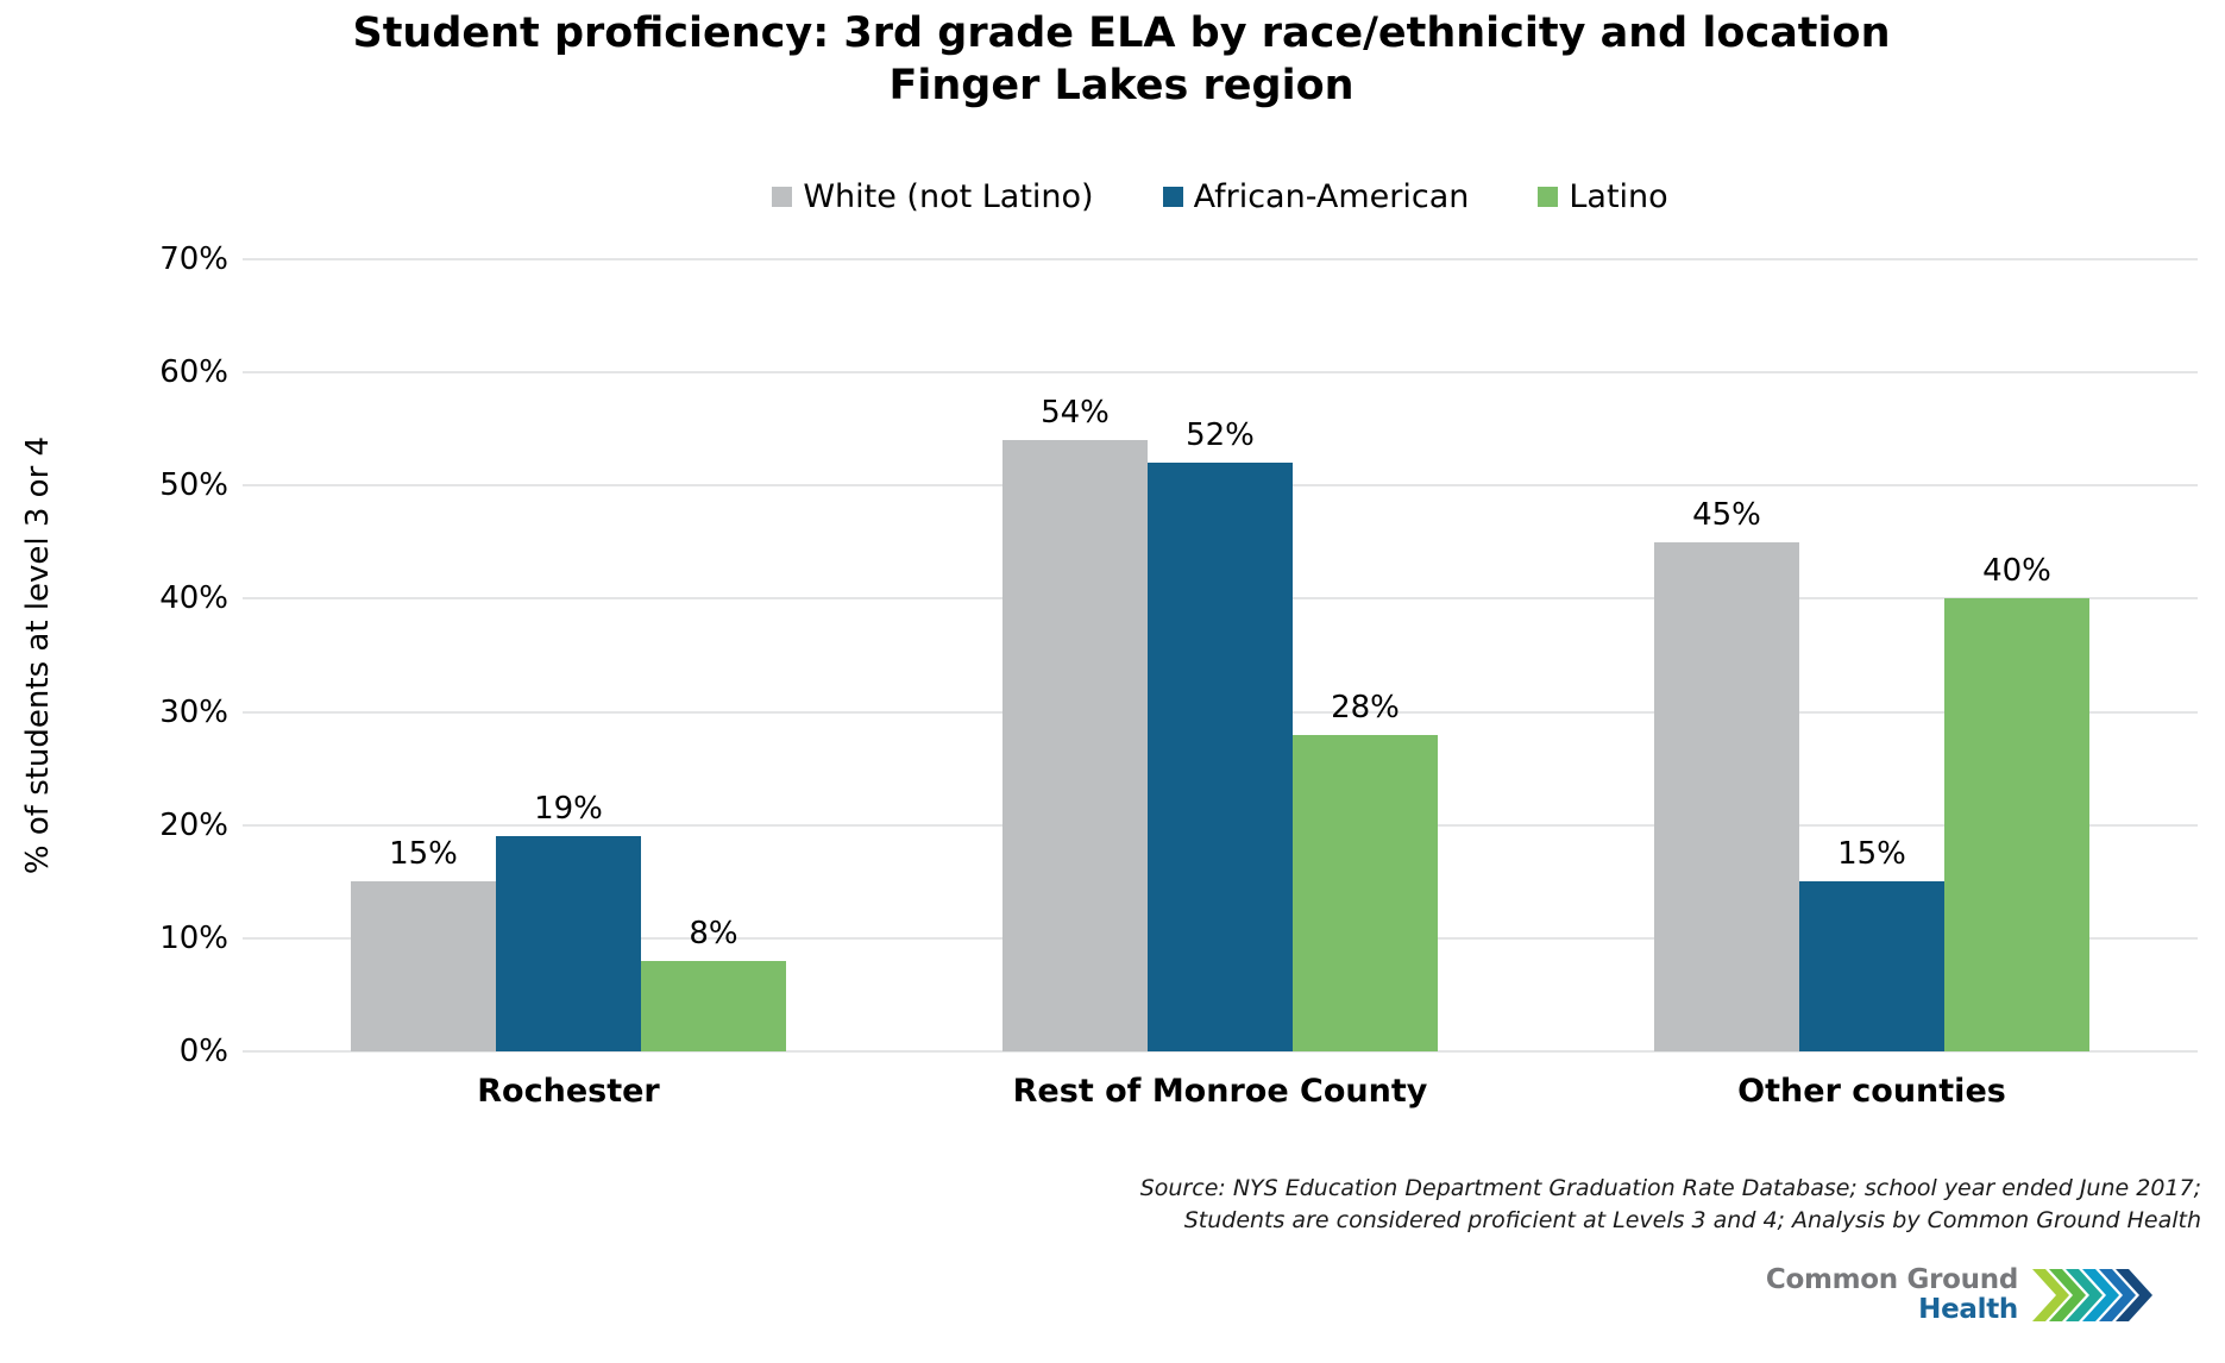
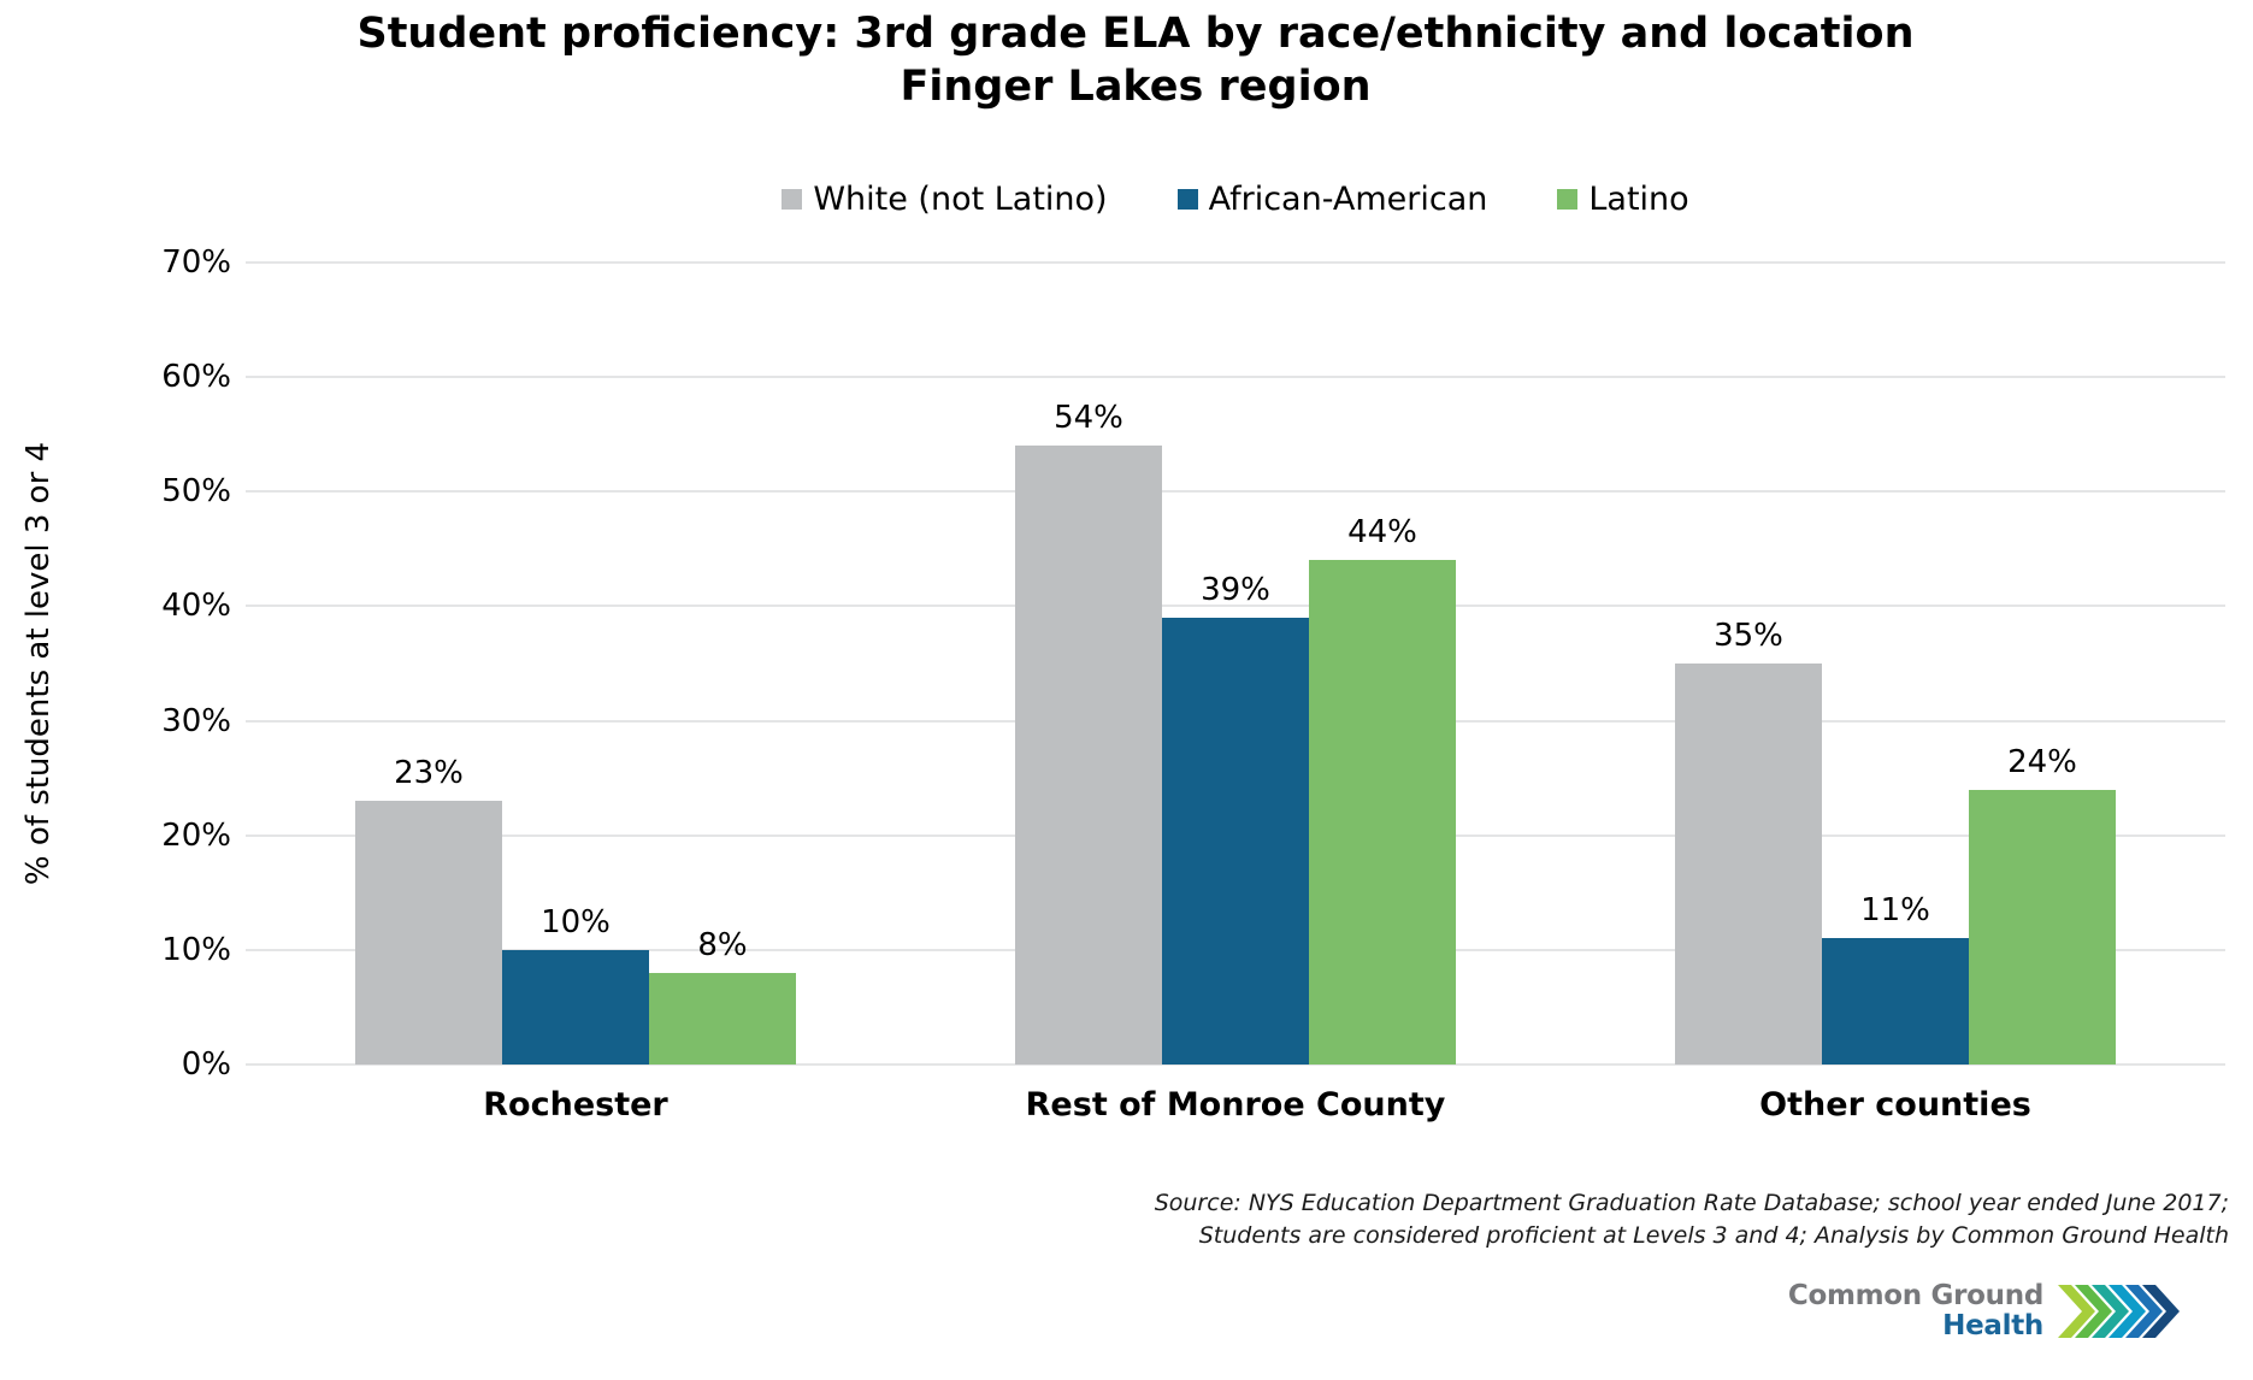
White (not Latino)/Rochester: 15% -> 23%
African-American/Rochester: 19% -> 10%
African-American/Rest of Monroe County: 52% -> 39%
Latino/Rest of Monroe County: 28% -> 44%
White (not Latino)/Other counties: 45% -> 35%
African-American/Other counties: 15% -> 11%
Latino/Other counties: 40% -> 24%
